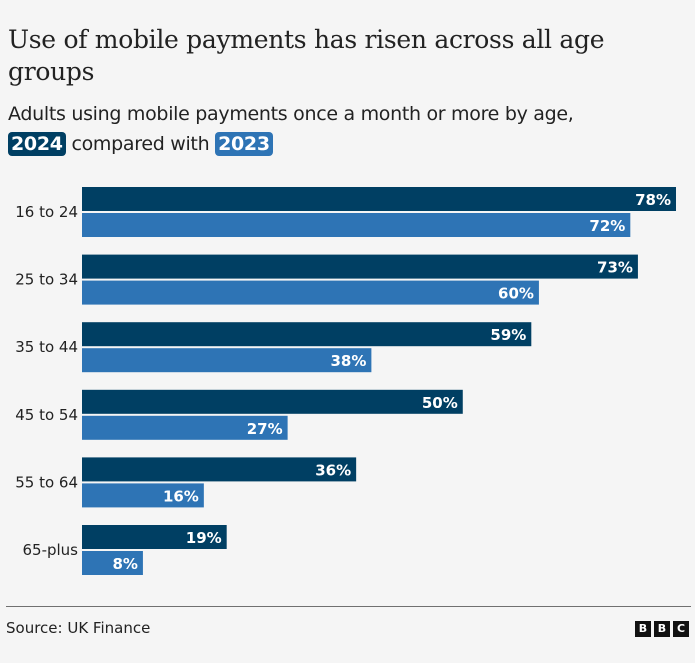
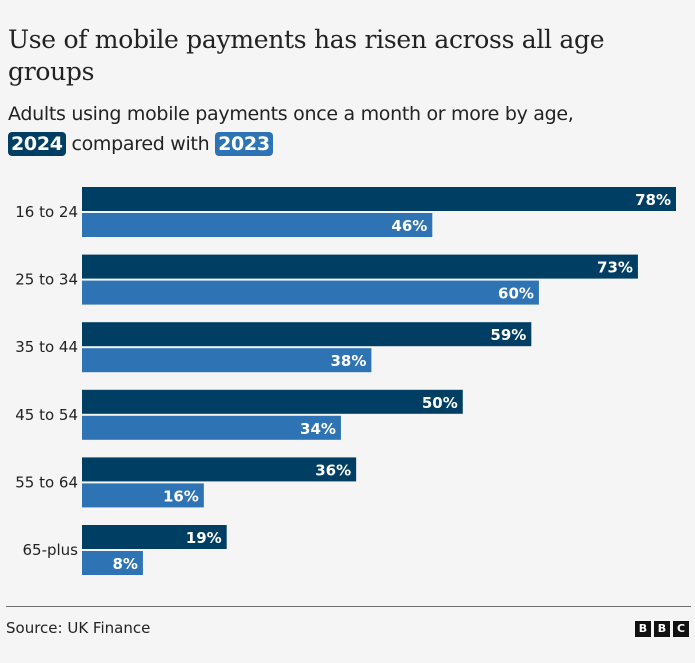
2023/16 to 24: 72% -> 46%
2023/45 to 54: 27% -> 34%
